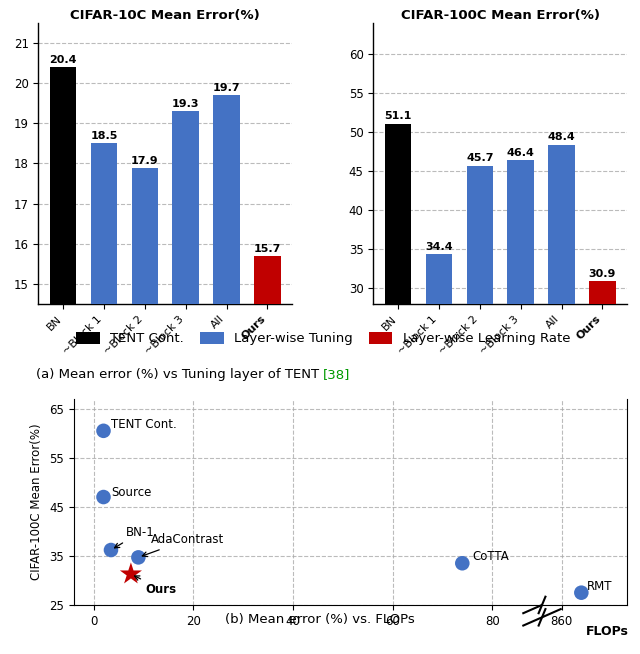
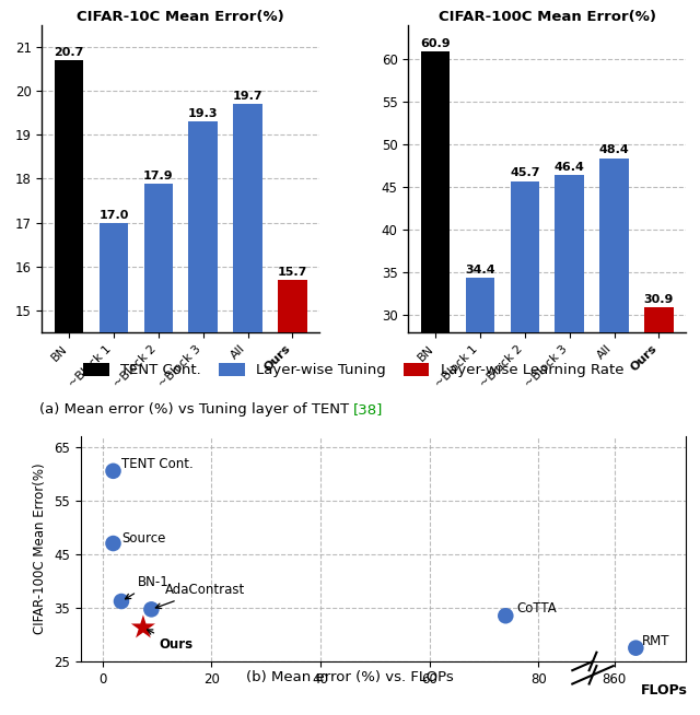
CIFAR-10C Mean Error(%)/BN: 20.4 -> 20.7
CIFAR-10C Mean Error(%)/~Block 1: 18.5 -> 17.0
CIFAR-100C Mean Error(%)/BN: 51.1 -> 60.9
